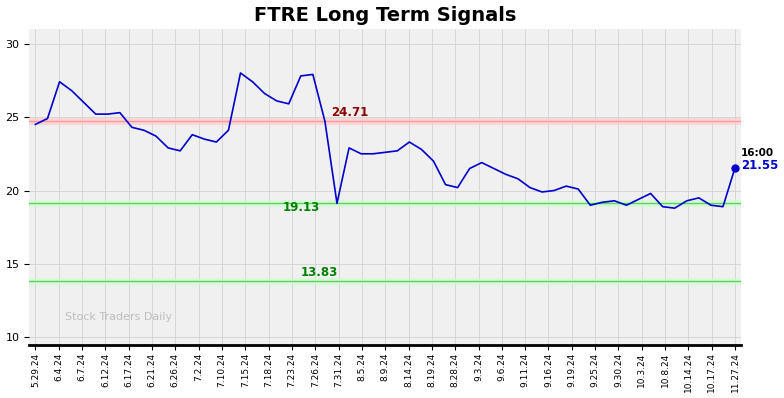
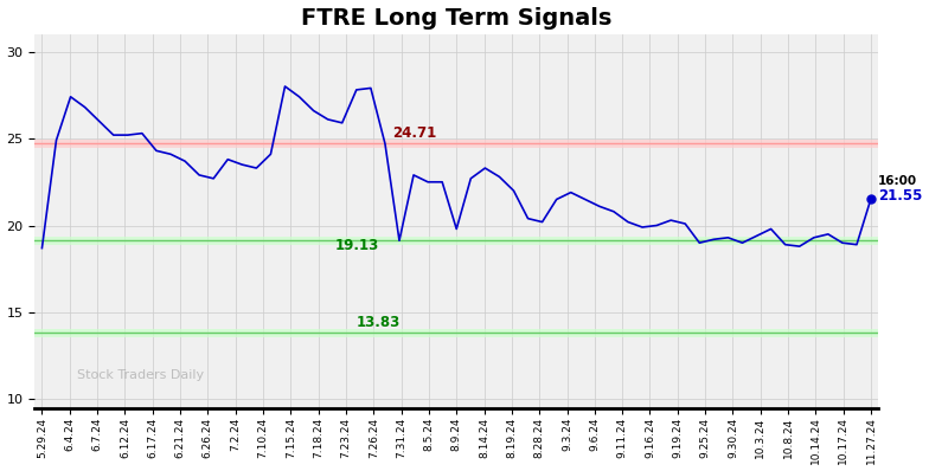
5.29.24: 24.5 -> 18.7
8.9.24: 22.6 -> 19.8
